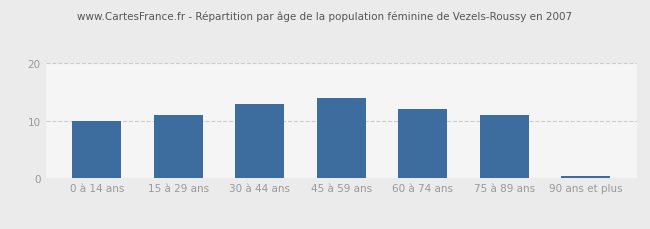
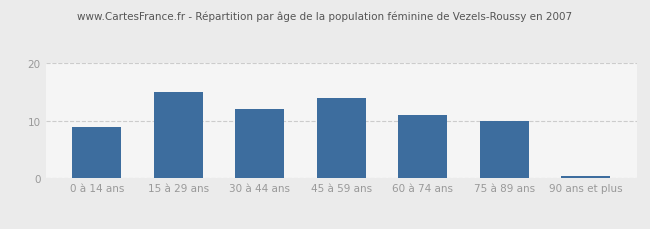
0 à 14 ans: 10.0 -> 9.0
15 à 29 ans: 11.0 -> 15.0
30 à 44 ans: 13.0 -> 12.0
60 à 74 ans: 12.0 -> 11.0
75 à 89 ans: 11.0 -> 10.0
